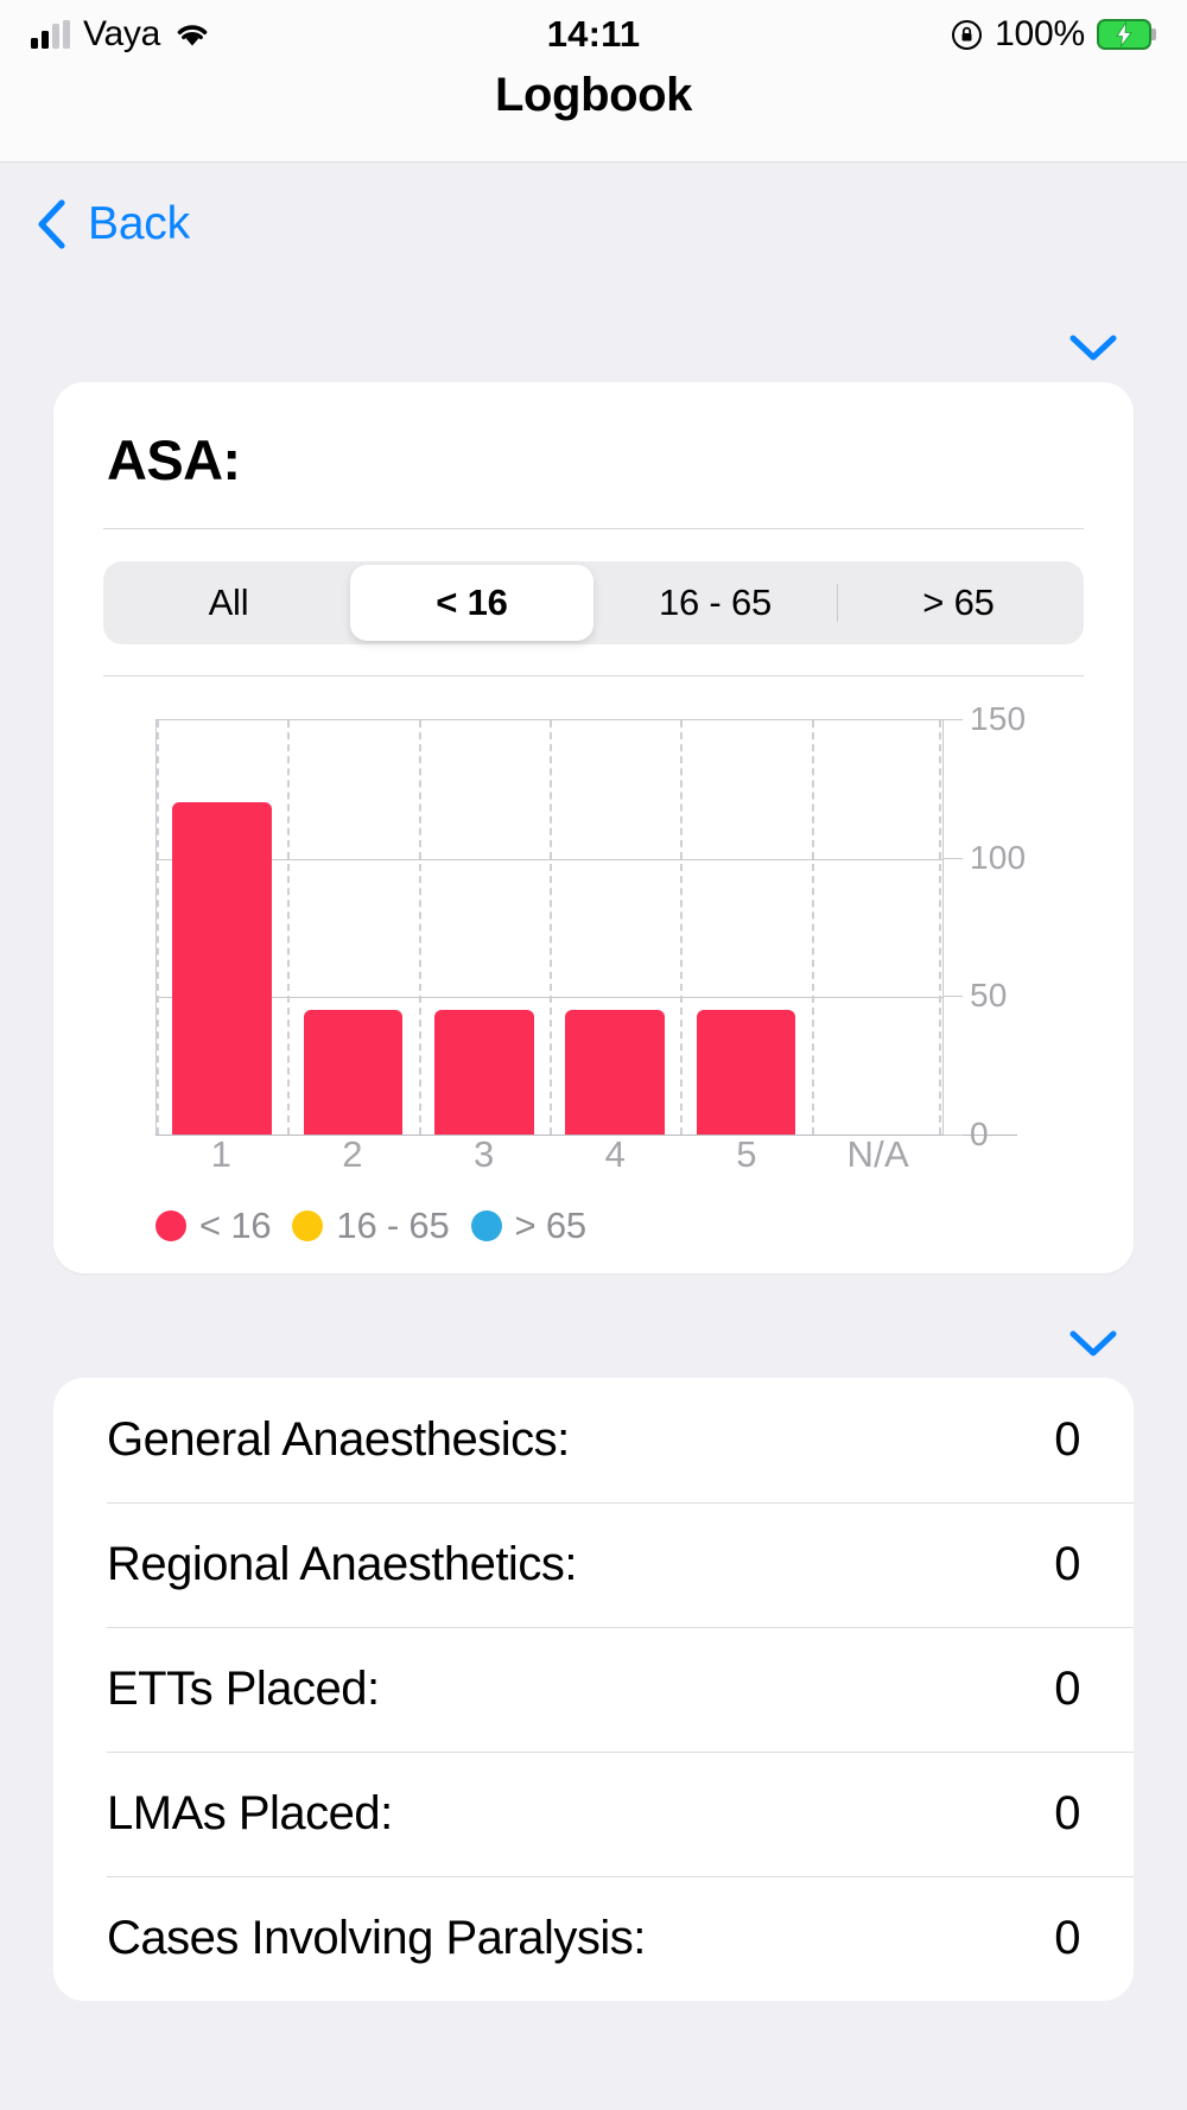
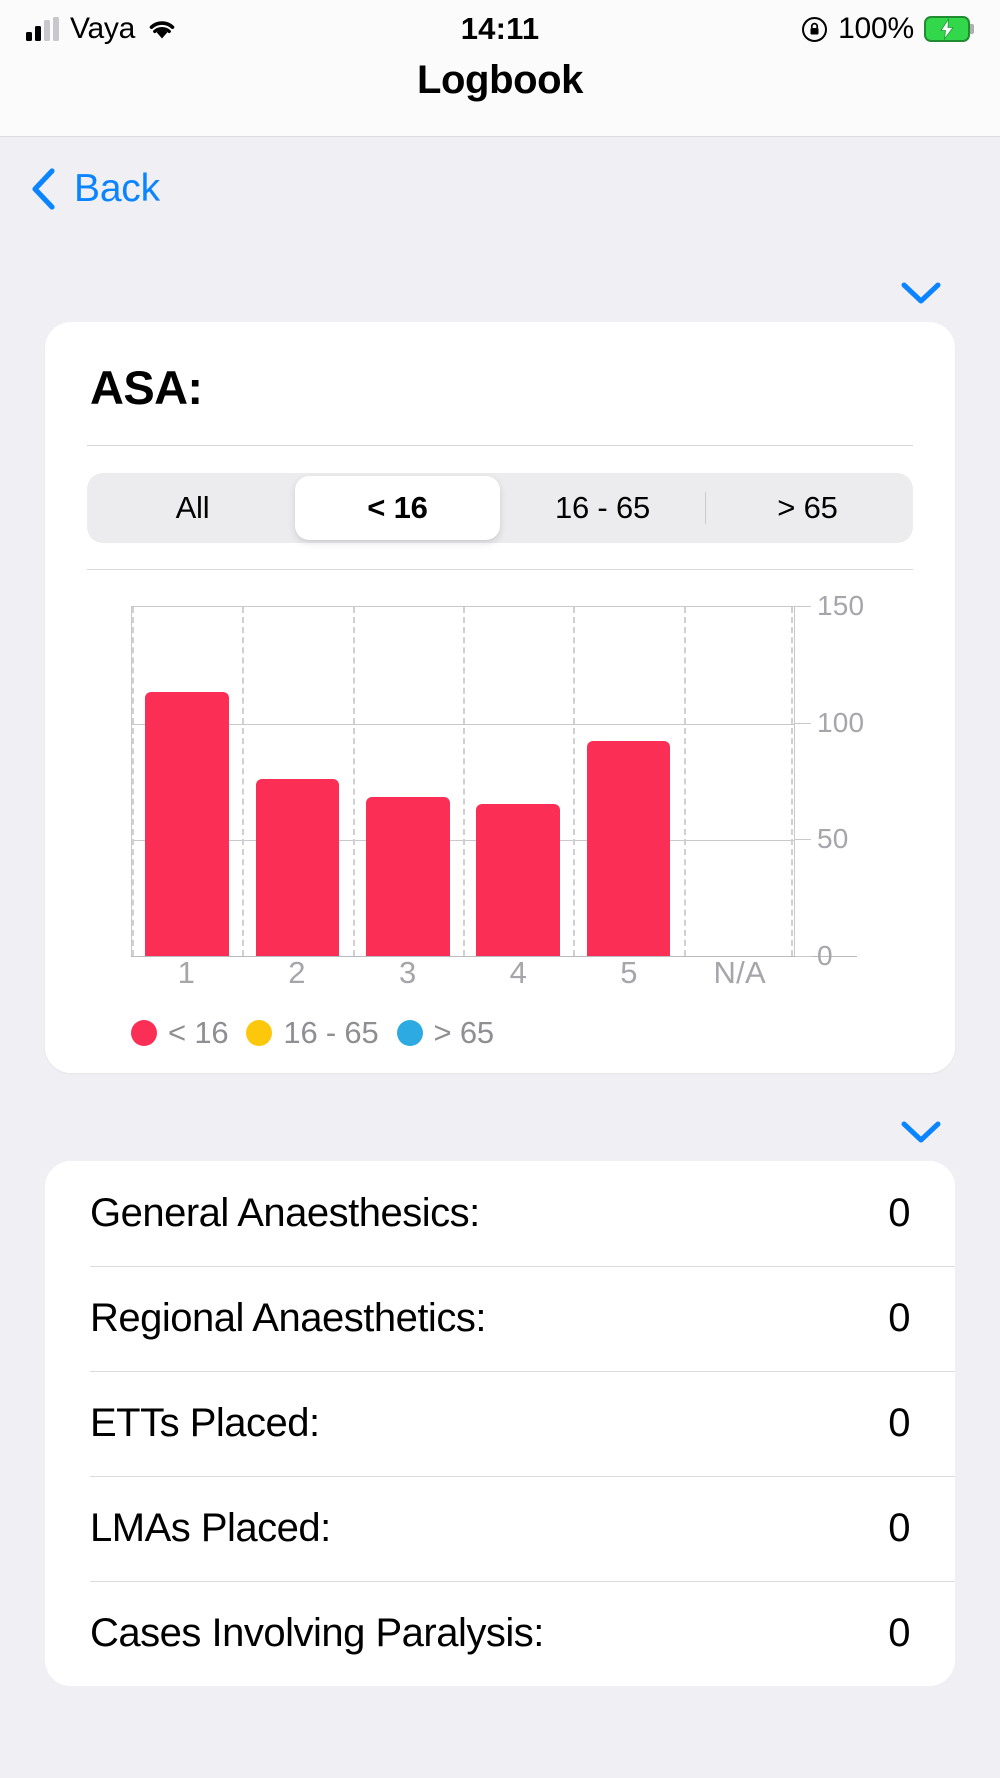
1: 120 -> 113
2: 45 -> 76
3: 45 -> 68
4: 45 -> 65
5: 45 -> 92
